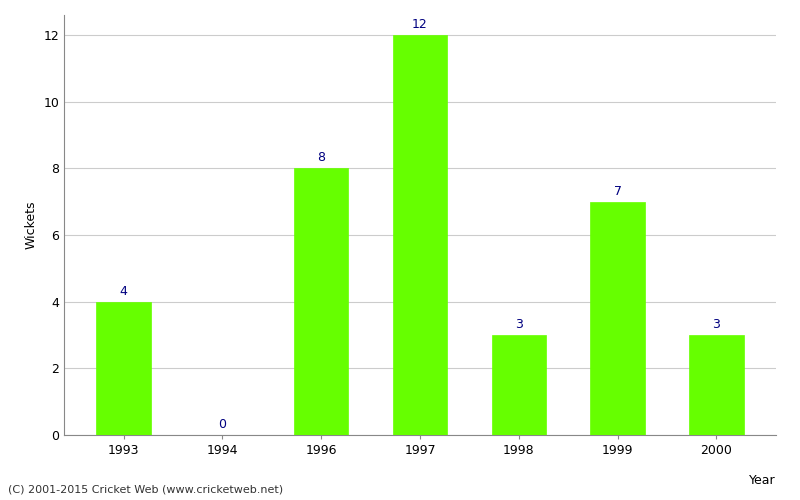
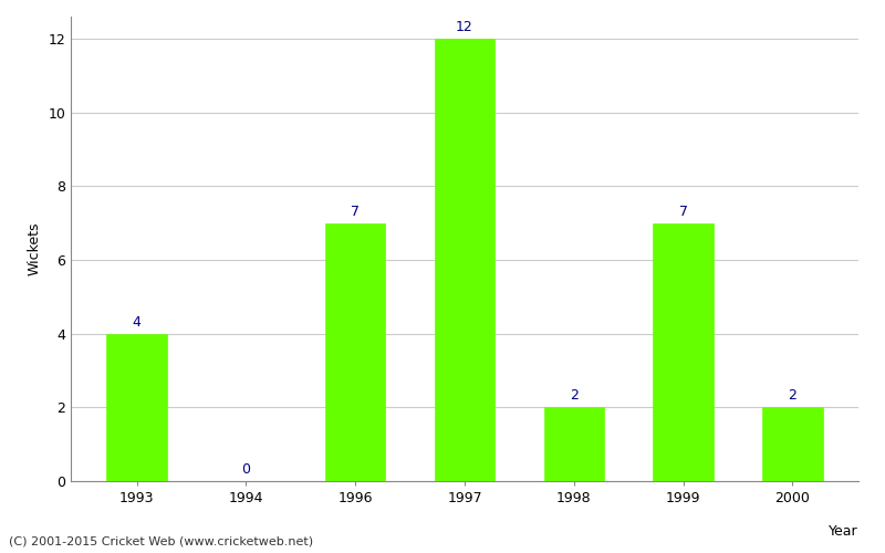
1996: 8 -> 7
1998: 3 -> 2
2000: 3 -> 2
